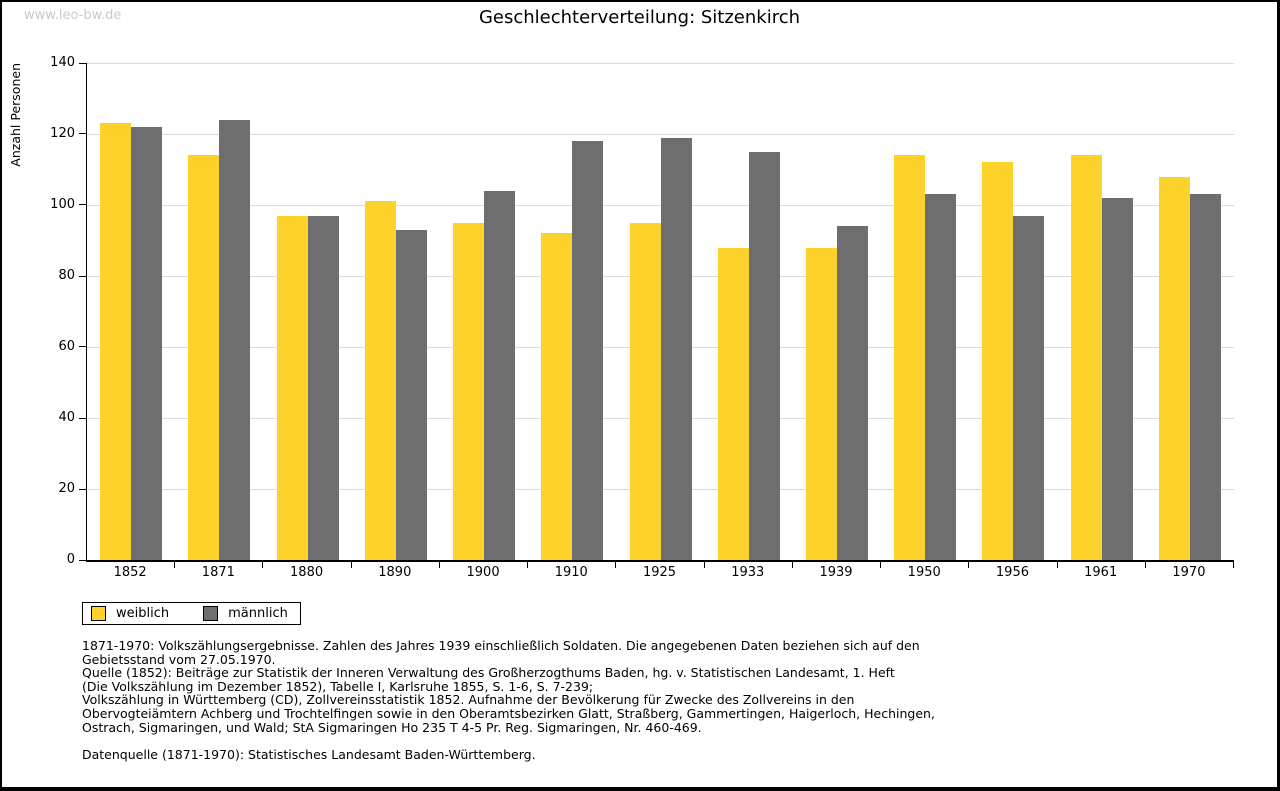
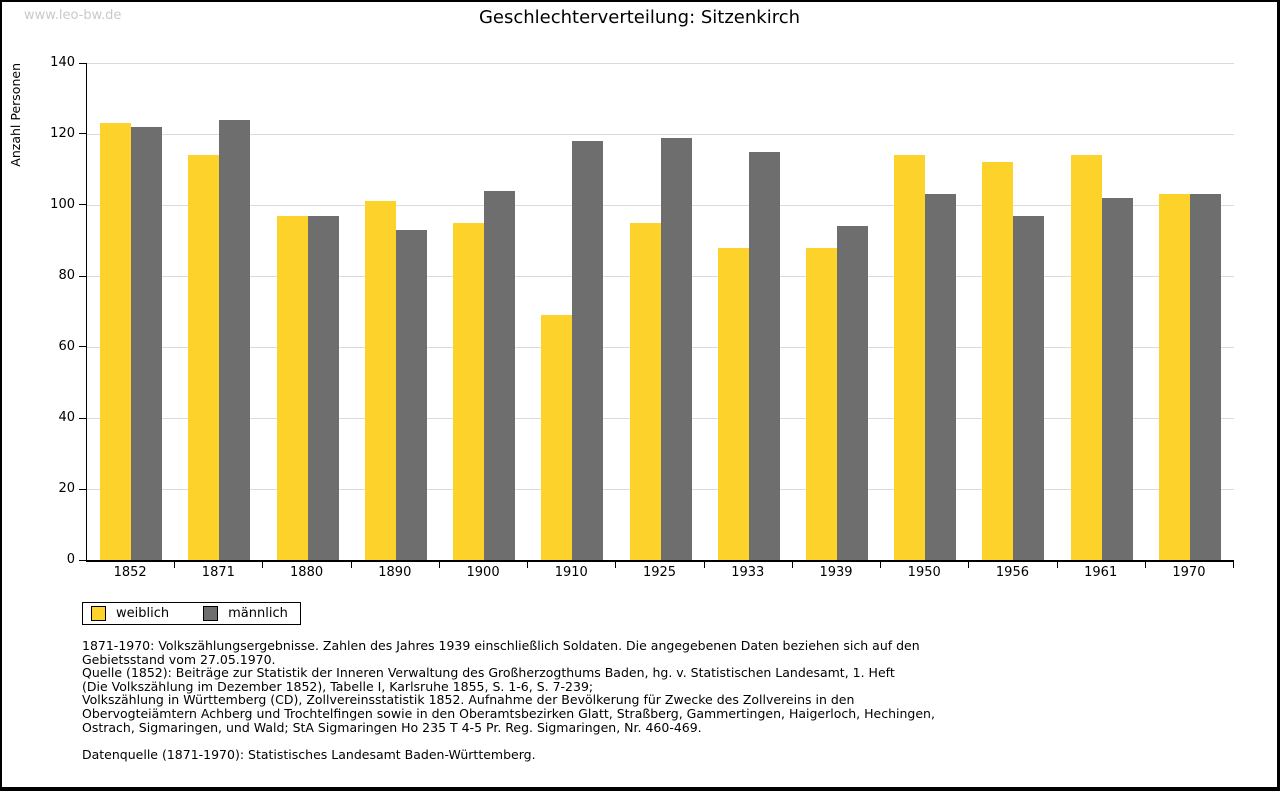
weiblich/1910: 92 -> 69
weiblich/1970: 108 -> 103
